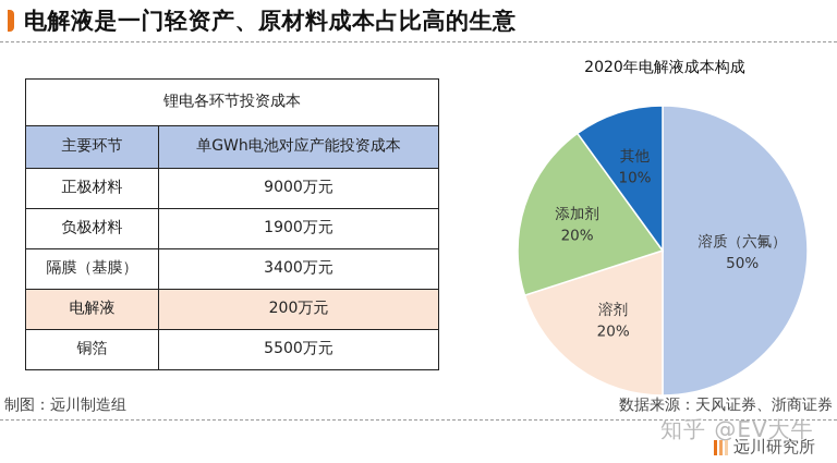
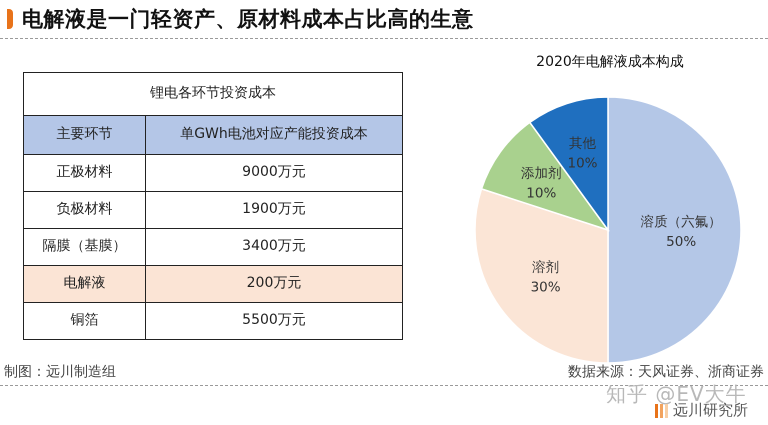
溶剂: 20% -> 30%
添加剂: 20% -> 10%
